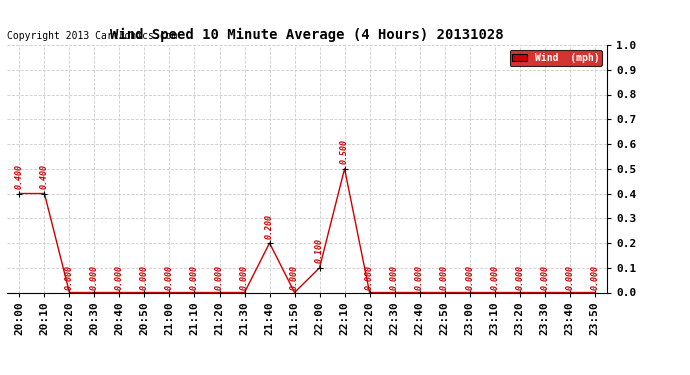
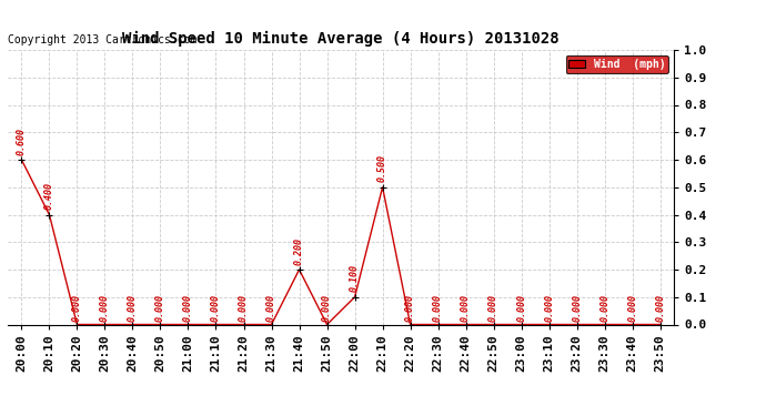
20:00: 0.400 -> 0.600
